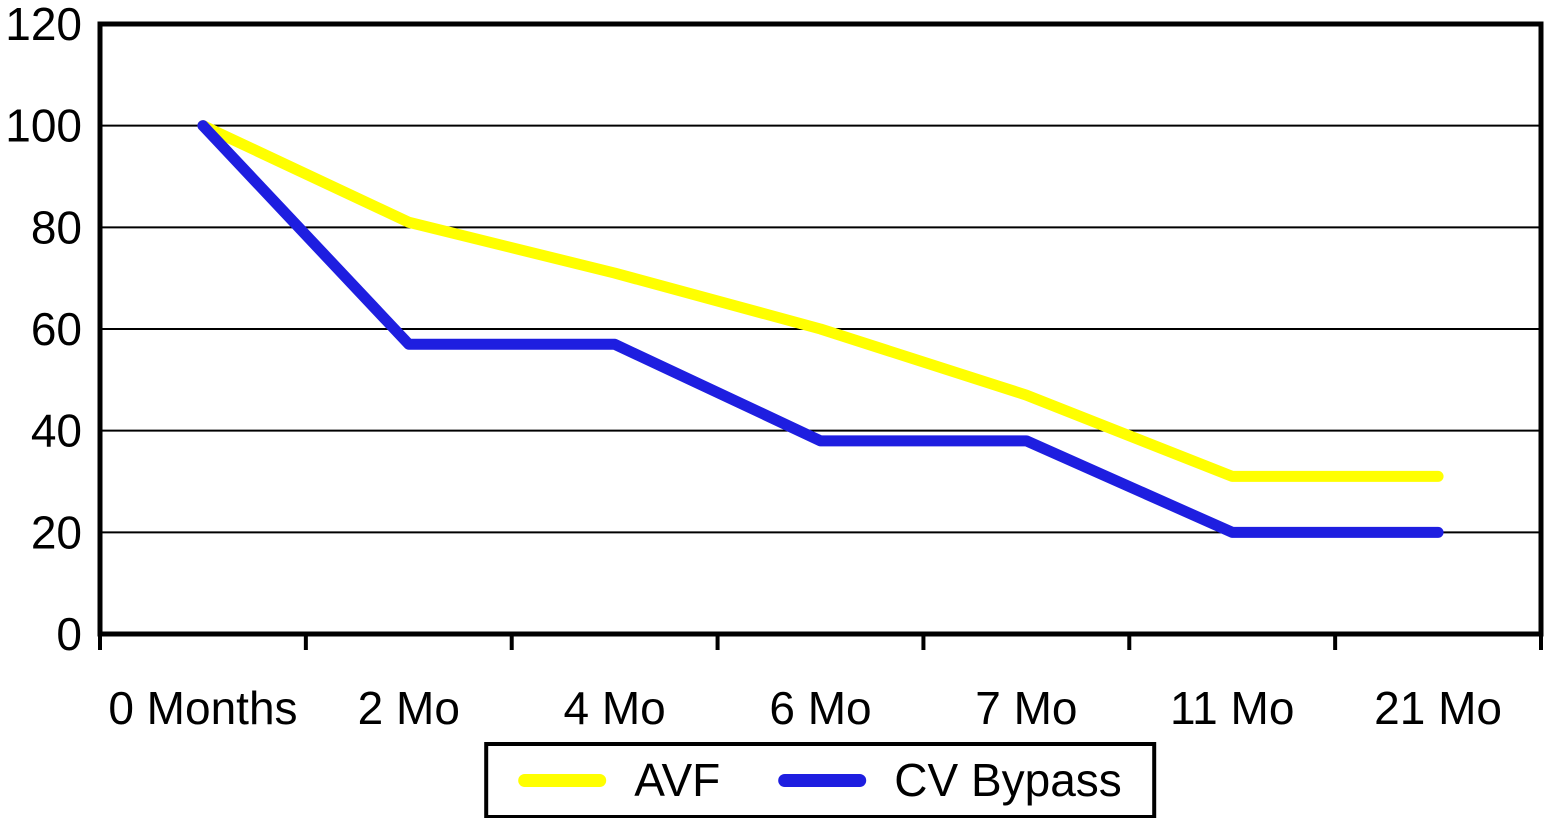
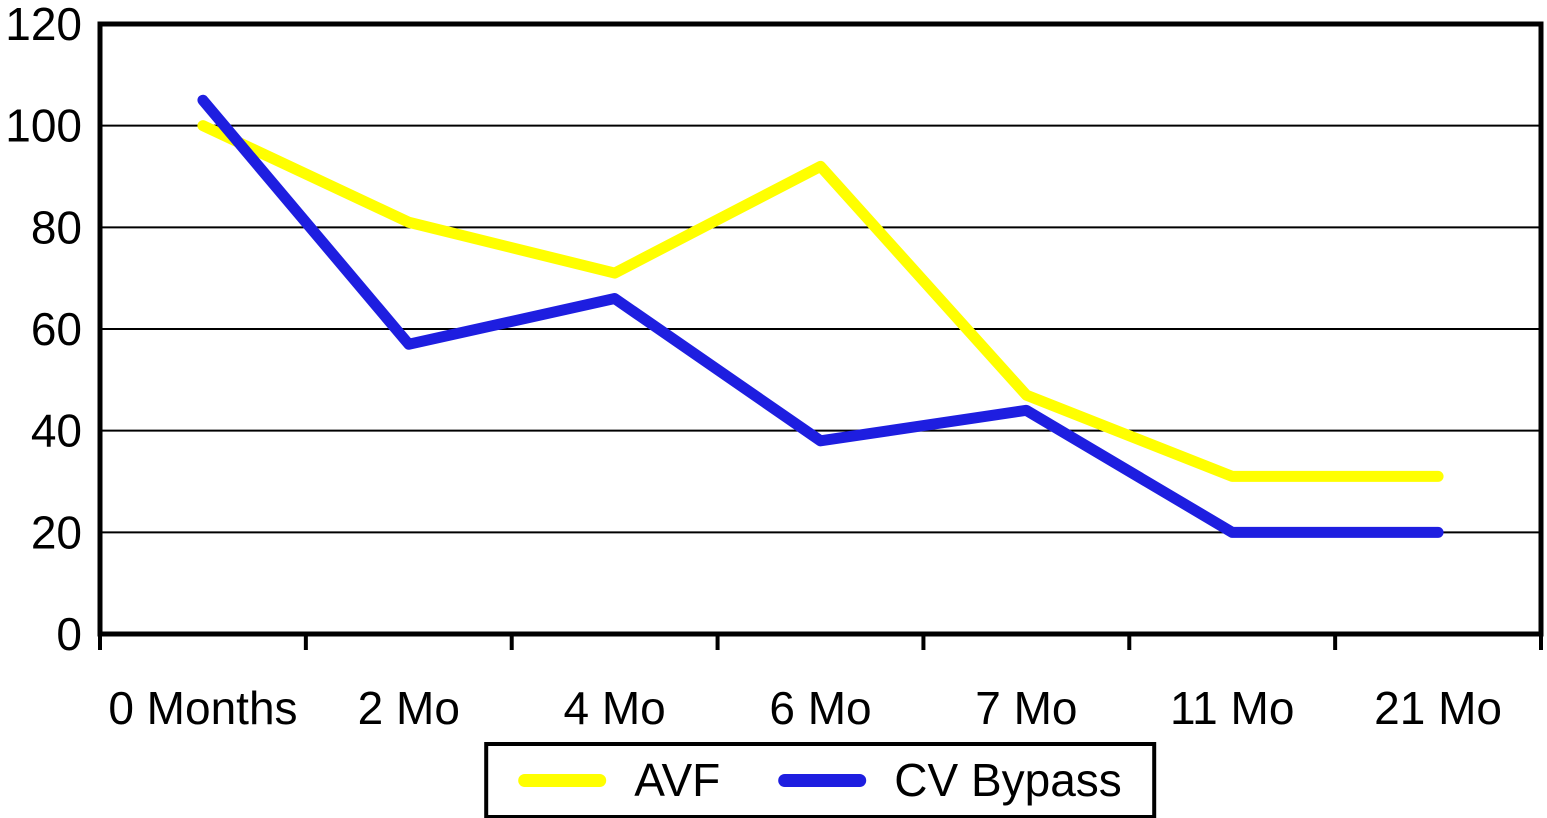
CV Bypass/0 Months: 100 -> 105
CV Bypass/4 Mo: 57 -> 66
AVF/6 Mo: 60 -> 92
CV Bypass/7 Mo: 38 -> 44
